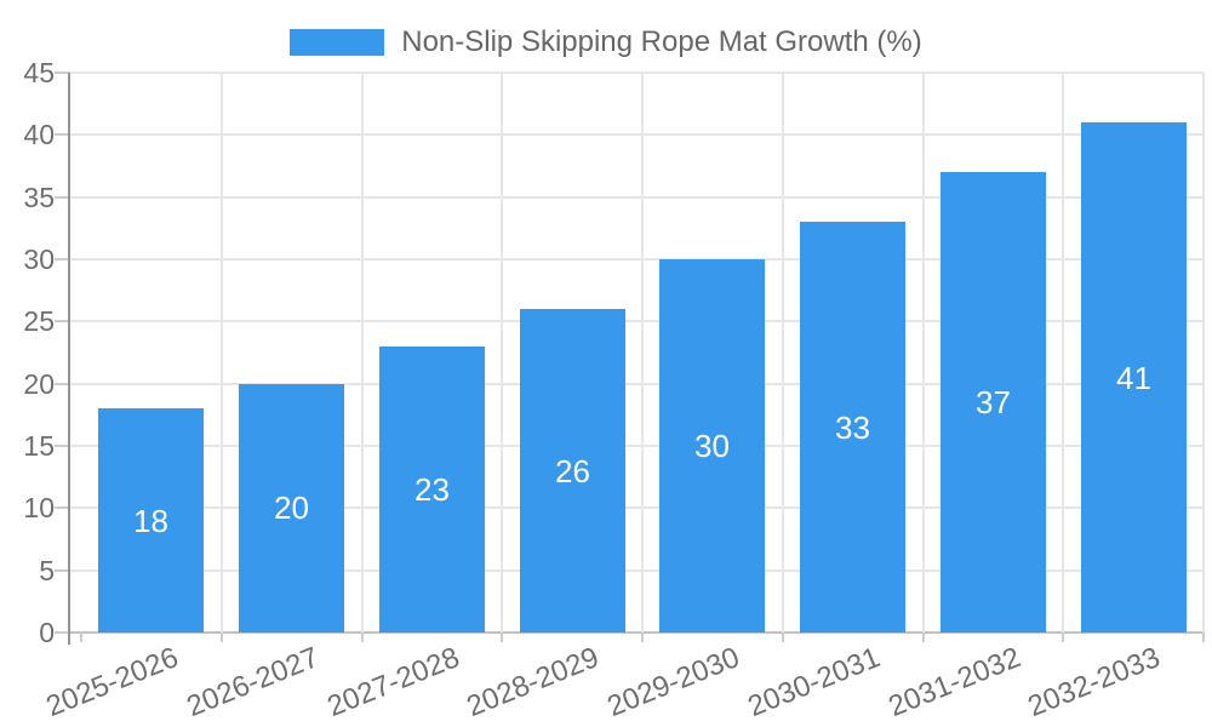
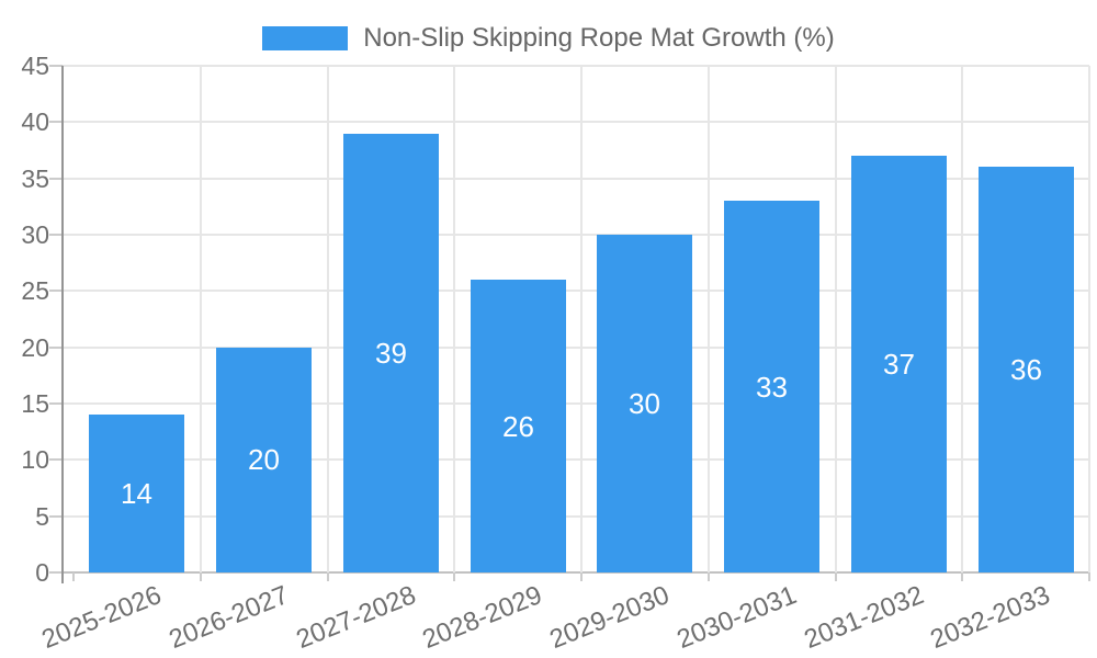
2025-2026: 18 -> 14
2027-2028: 23 -> 39
2032-2033: 41 -> 36
